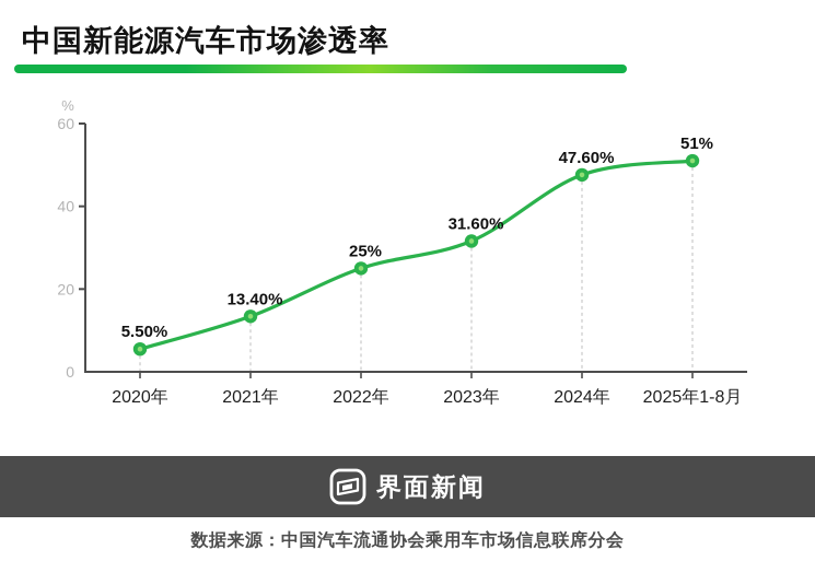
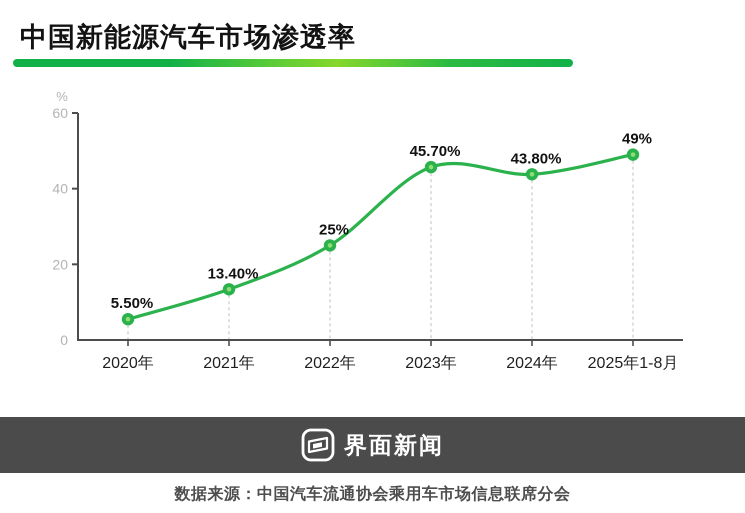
2023年: 31.60% -> 45.70%
2024年: 47.60% -> 43.80%
2025年1-8月: 51% -> 49%
